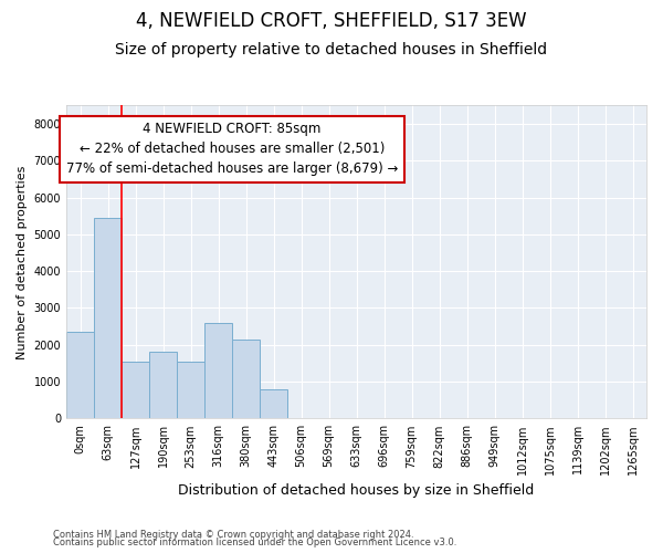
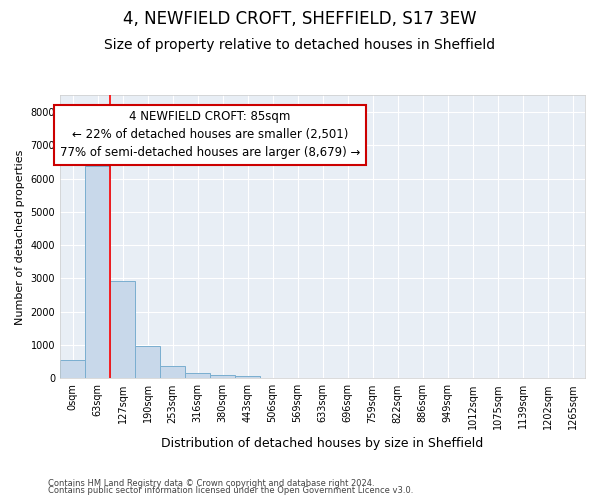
0sqm: 2350 -> 550
63sqm: 5450 -> 6380
127sqm: 1550 -> 2920
190sqm: 1800 -> 960
253sqm: 1550 -> 370
316sqm: 2600 -> 160
380sqm: 2150 -> 100
443sqm: 800 -> 60
